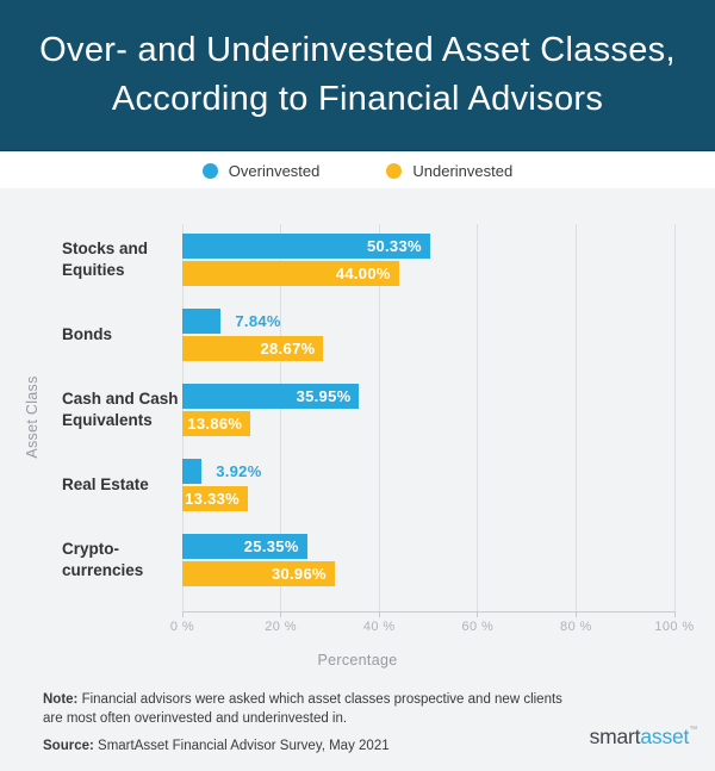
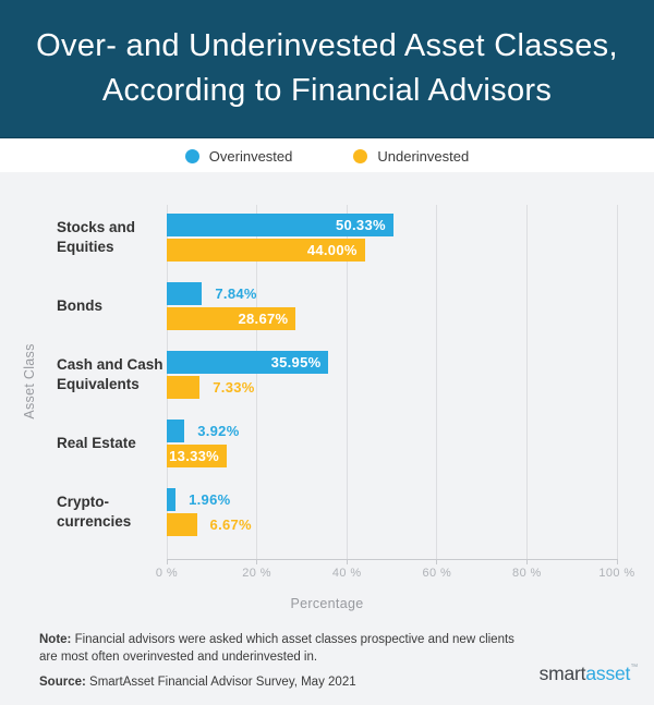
Underinvested/Cash and Cash Equivalents: 13.86% -> 7.33%
Overinvested/Crypto- currencies: 25.35% -> 1.96%
Underinvested/Crypto- currencies: 30.96% -> 6.67%
